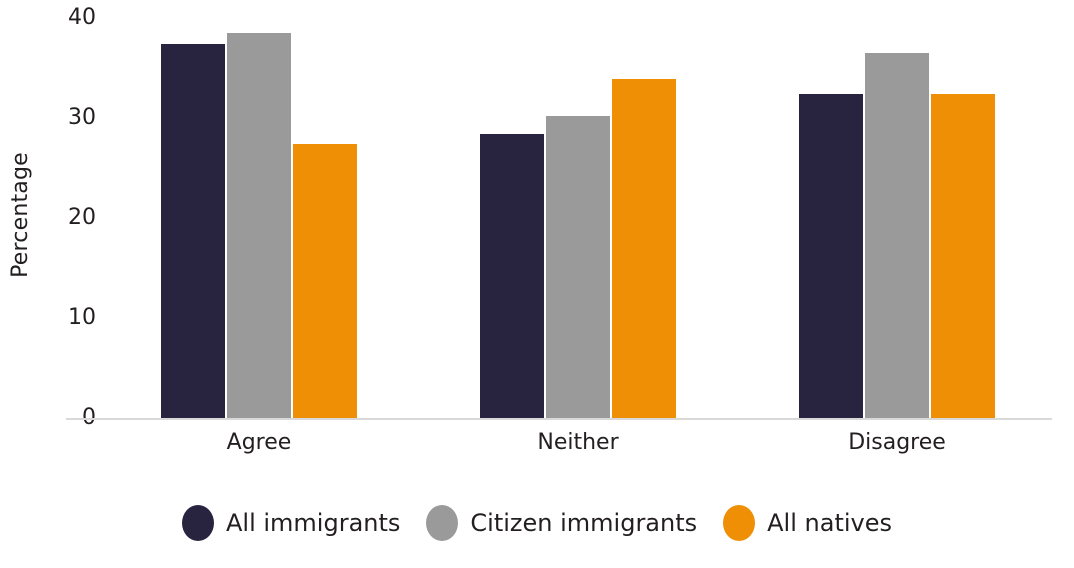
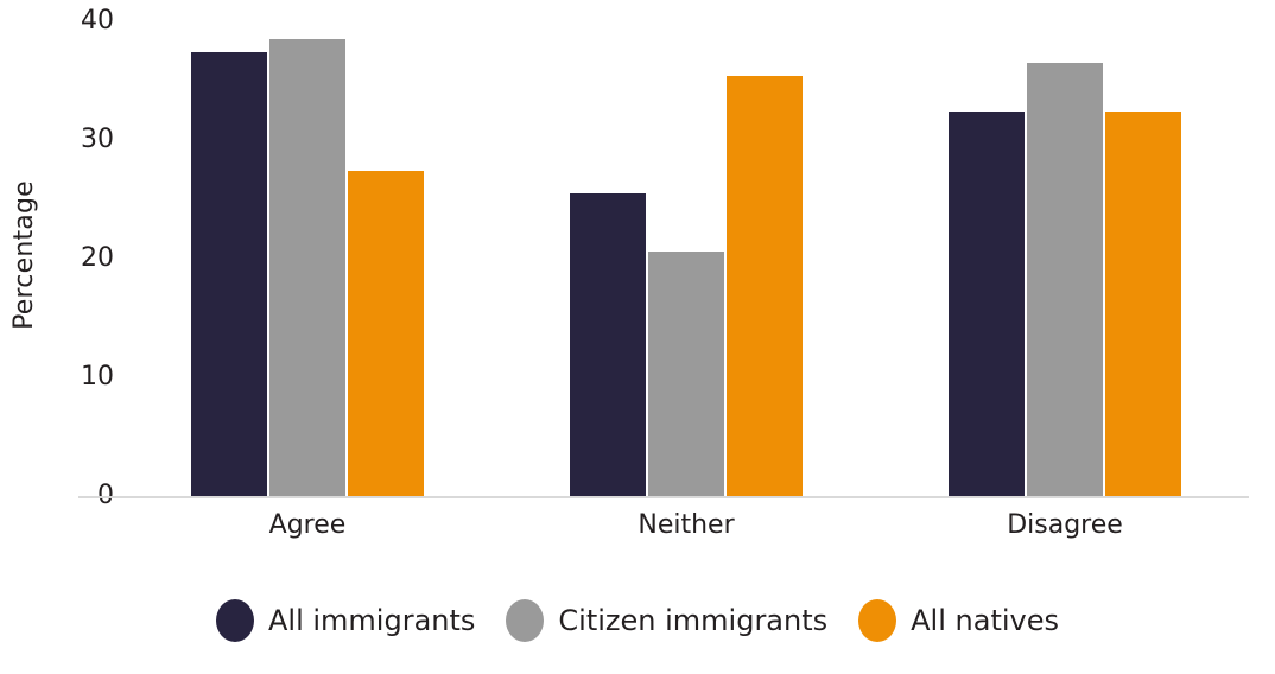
All immigrants/Neither: 28.4 -> 25.5
Citizen immigrants/Neither: 30.2 -> 20.6
All natives/Neither: 33.9 -> 35.4
